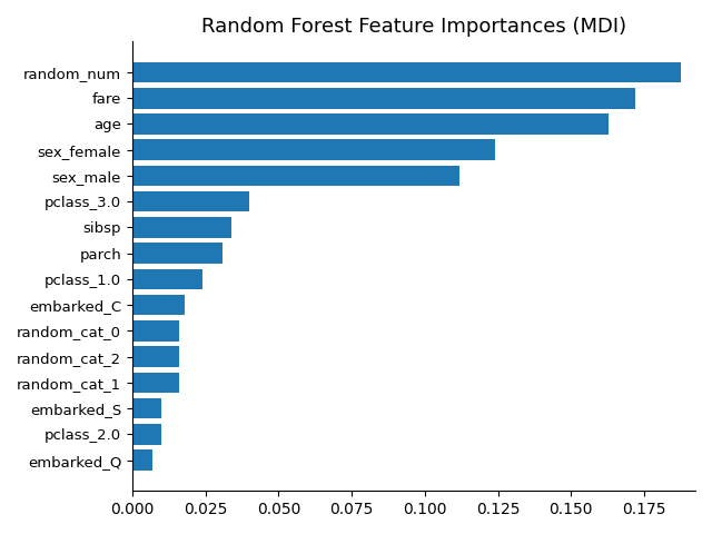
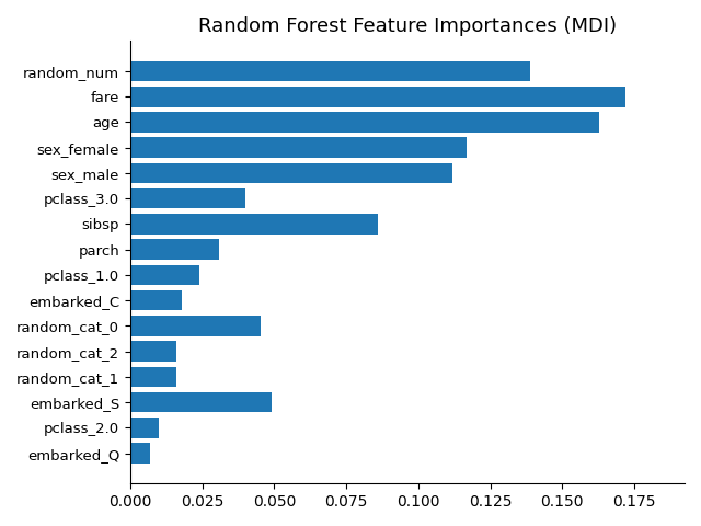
random_num: 0.1875 -> 0.1390
sex_female: 0.1240 -> 0.1170
sibsp: 0.0340 -> 0.0860
random_cat_0: 0.0160 -> 0.0455
embarked_S: 0.0100 -> 0.0490
